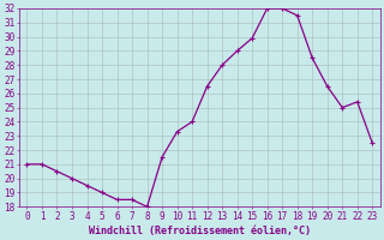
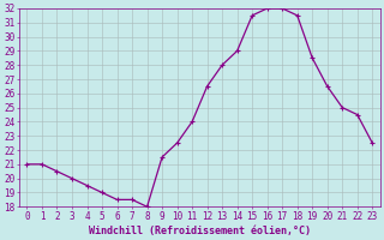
10: 23.3 -> 22.5
15: 29.9 -> 31.5
22: 25.4 -> 24.5
